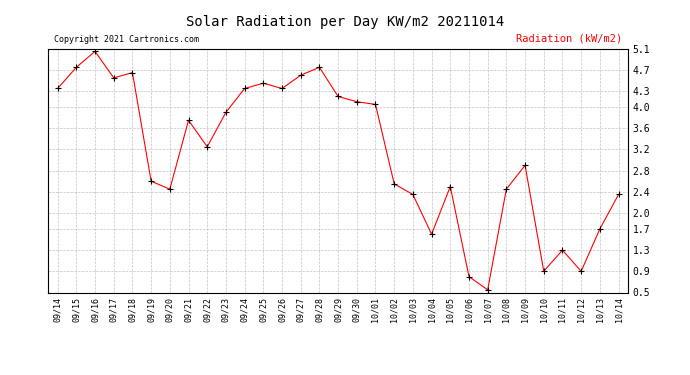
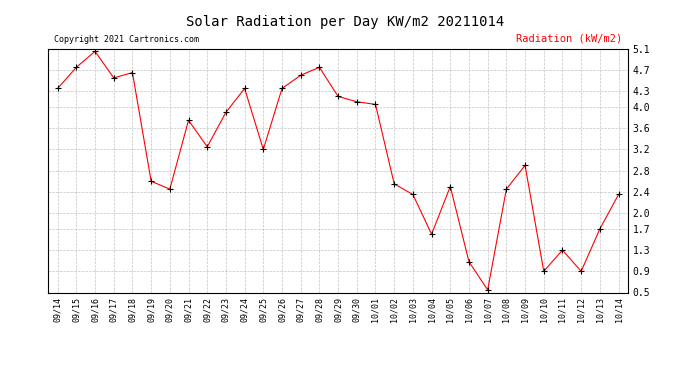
09/25: 4.45 -> 3.20
10/06: 0.80 -> 1.08
